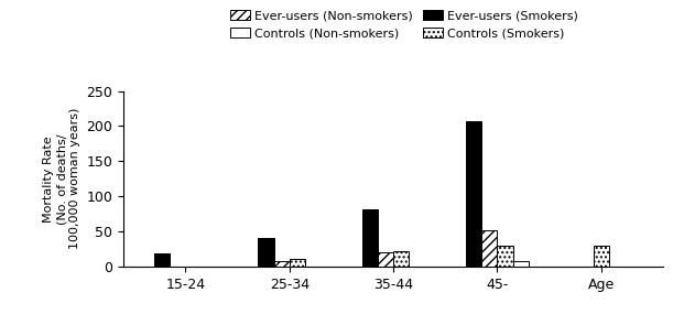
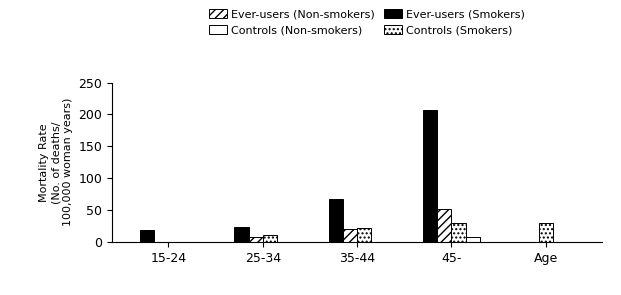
Ever-users (Smokers)/25-34: 40 -> 23
Ever-users (Smokers)/35-44: 82 -> 68
